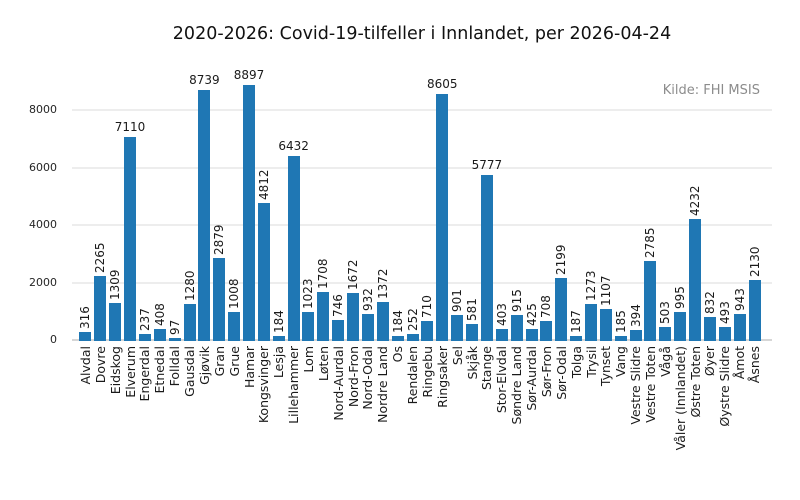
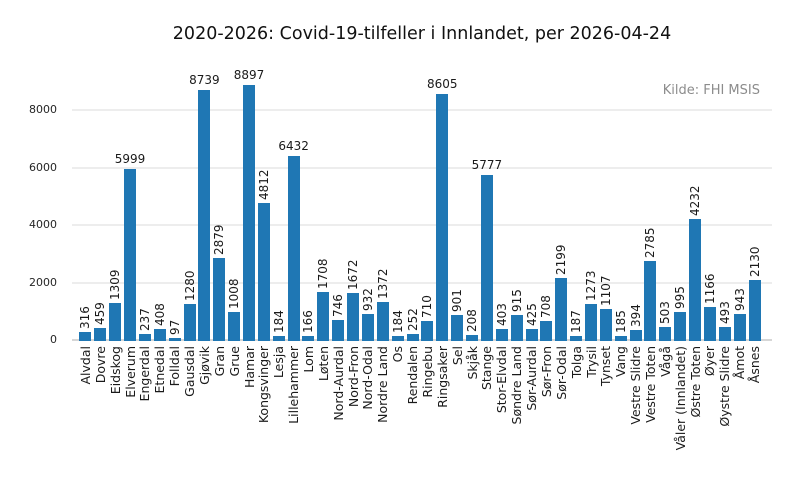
Dovre: 2265 -> 459
Elverum: 7110 -> 5999
Lom: 1023 -> 166
Skjåk: 581 -> 208
Øyer: 832 -> 1166
